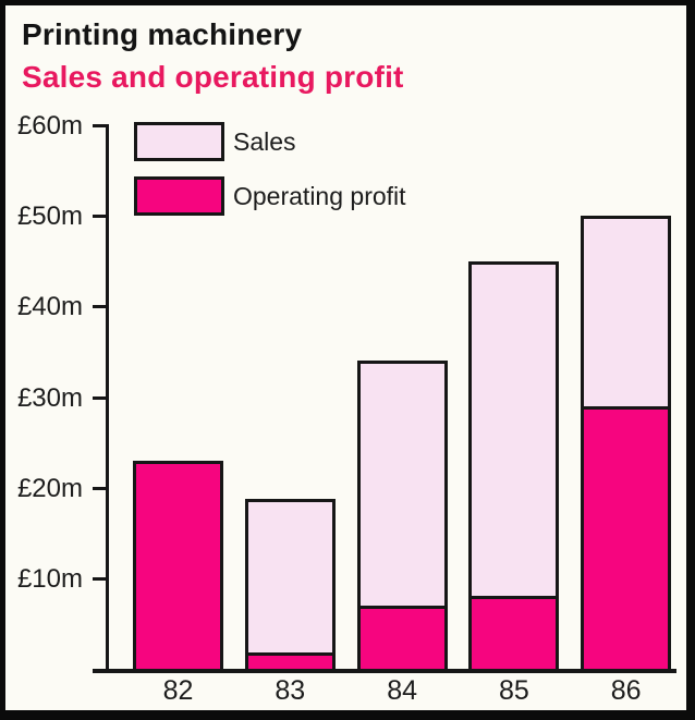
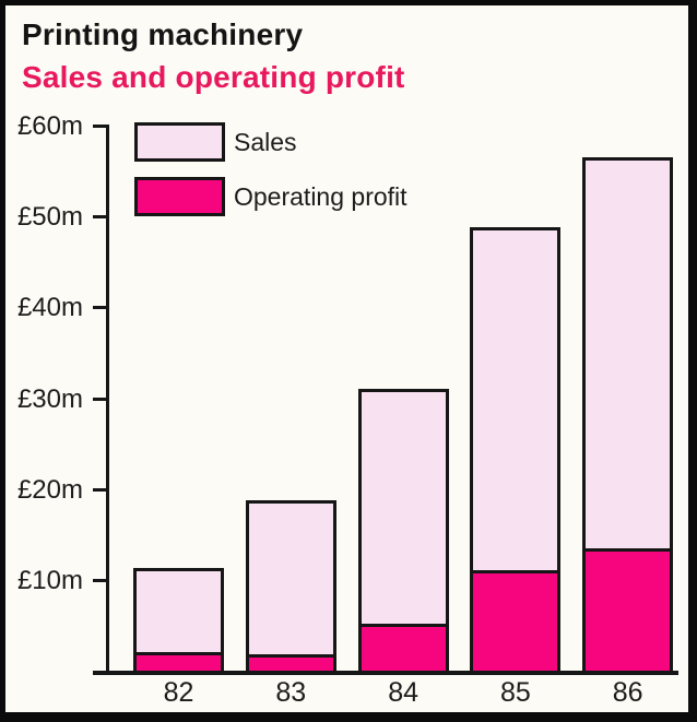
Operating profit/82: £23m -> £2m
Sales/84: £34m -> £31m
Operating profit/84: £7m -> £5m
Sales/85: £45m -> £49m
Operating profit/85: £8m -> £11m
Sales/86: £50m -> £56m
Operating profit/86: £29m -> £14m
